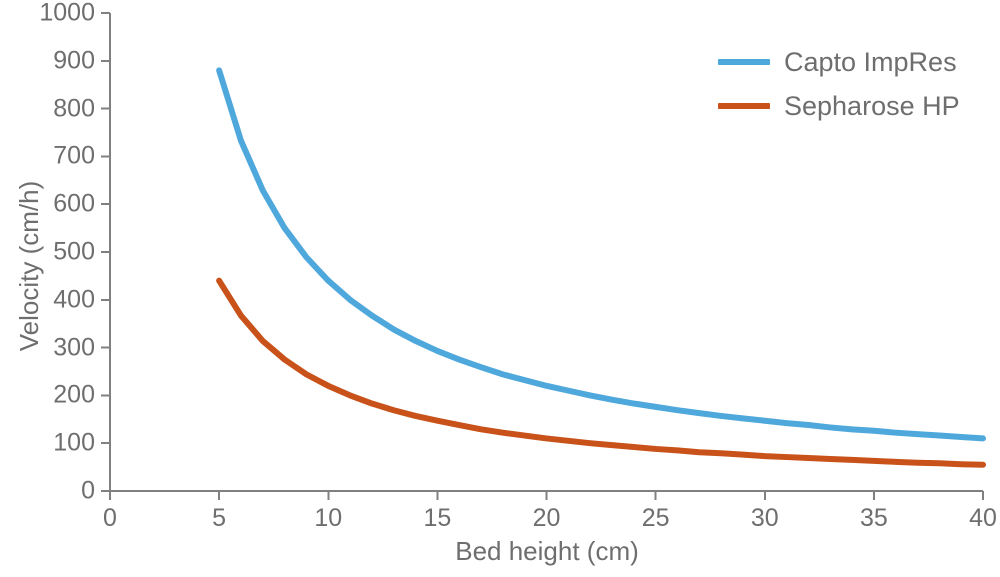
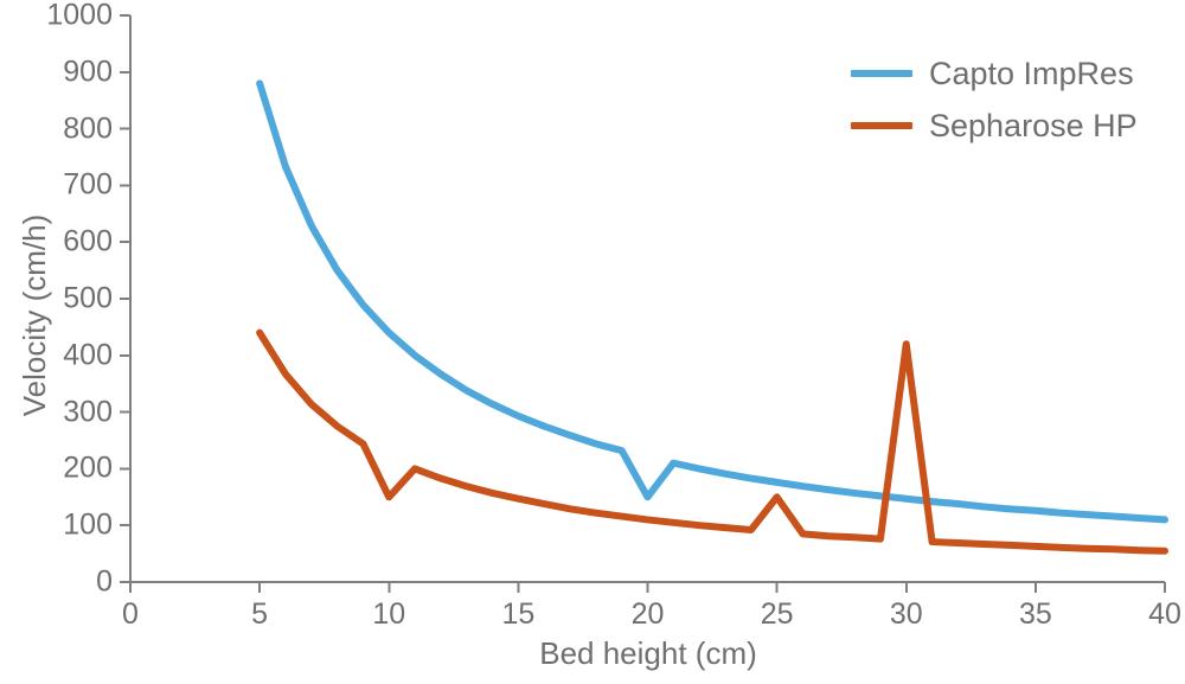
Sepharose HP/10: 220 -> 150
Capto ImpRes/20: 220 -> 150
Sepharose HP/25: 90 -> 150
Sepharose HP/30: 70 -> 420
